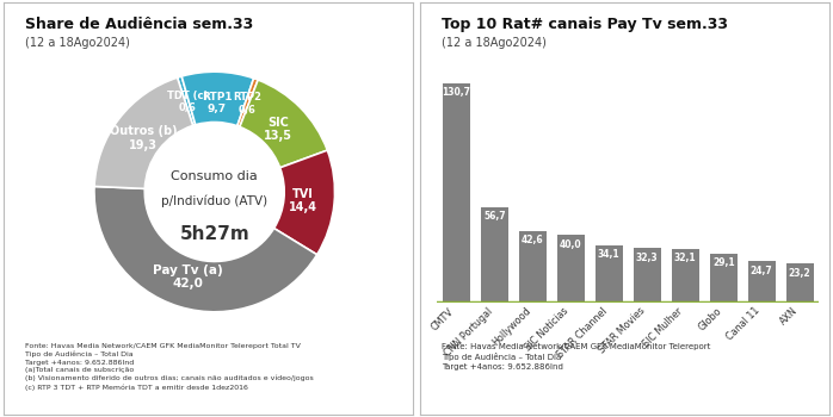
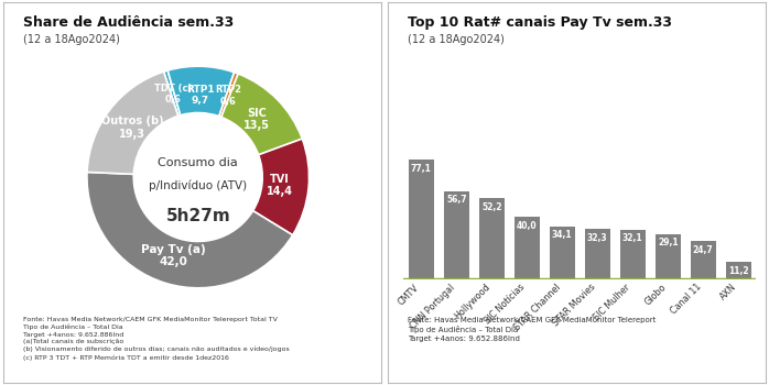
CMTV: 130,7 -> 77,1
Hollywood: 42,6 -> 52,2
AXN: 23,2 -> 11,2
